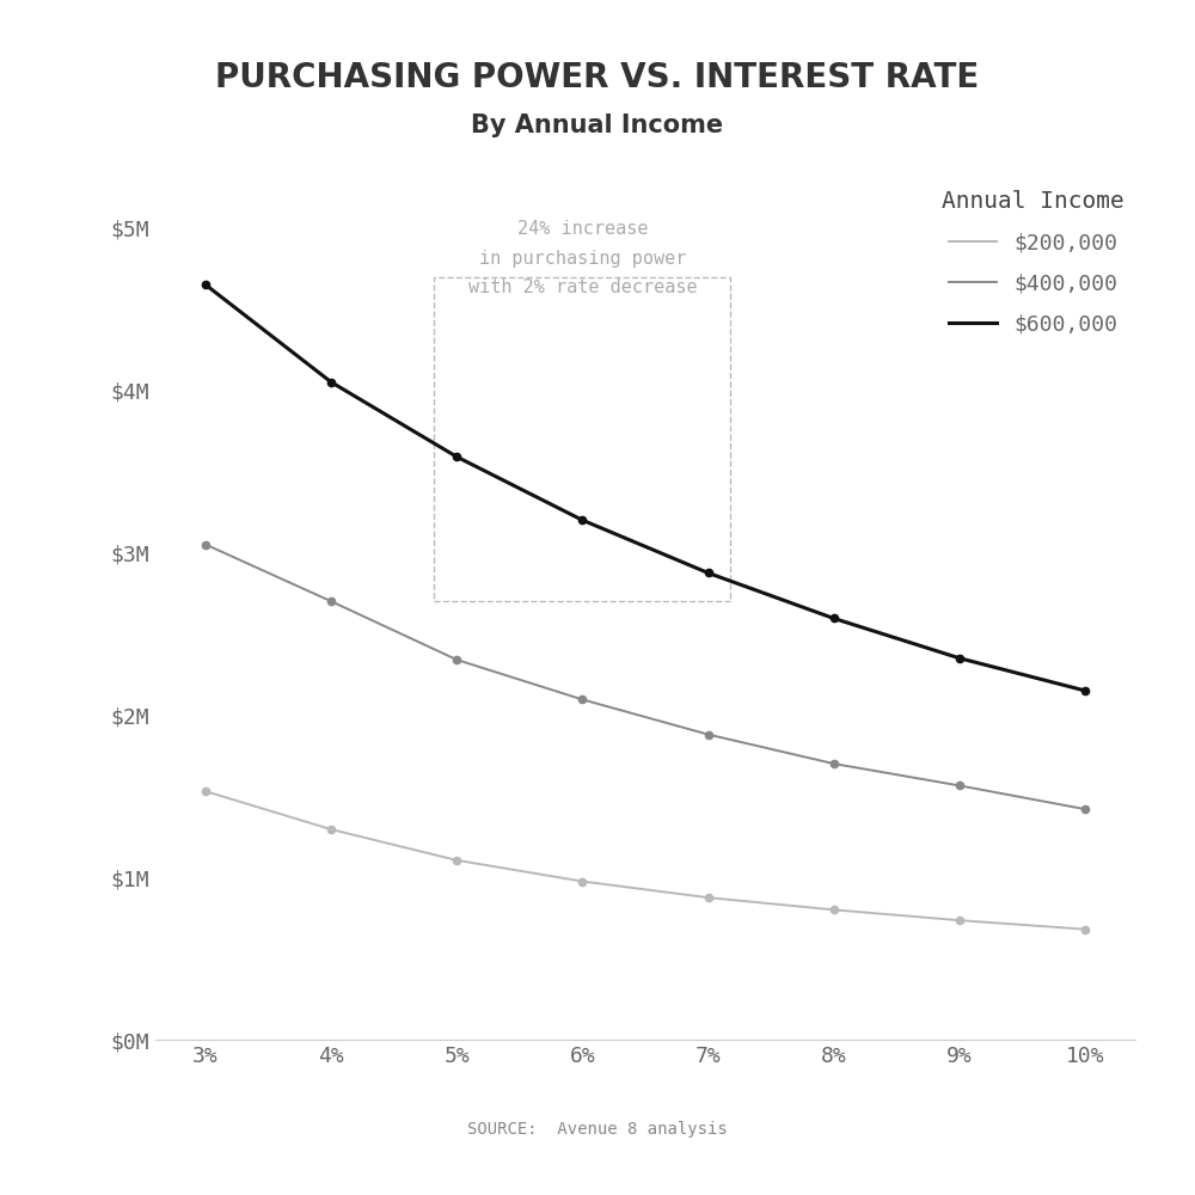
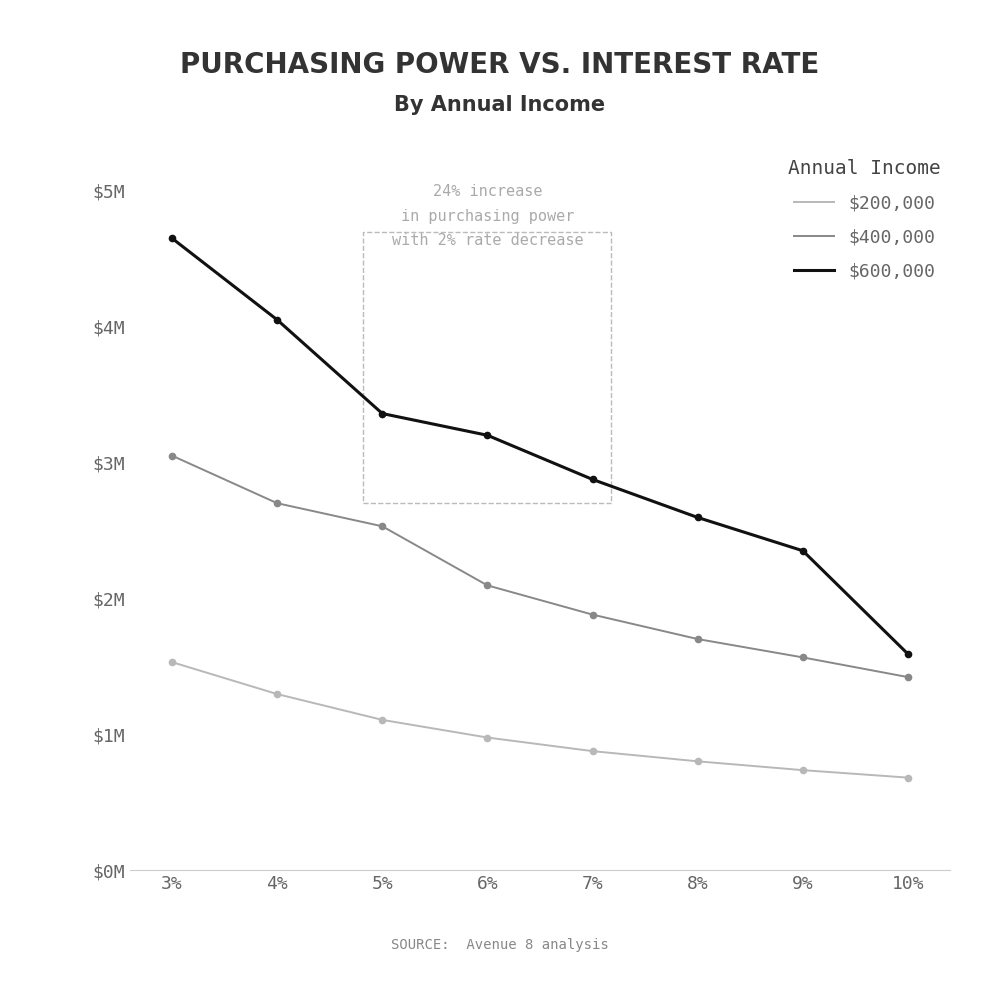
$400,000/5%: $2.34M -> $2.53M
$600,000/5%: $3.59M -> $3.36M
$600,000/10%: $2.15M -> $1.59M
